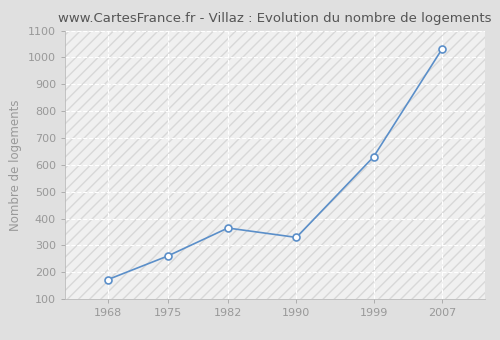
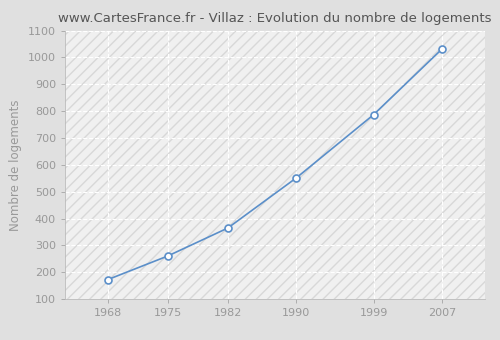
1990: 330 -> 552
1999: 630 -> 787
